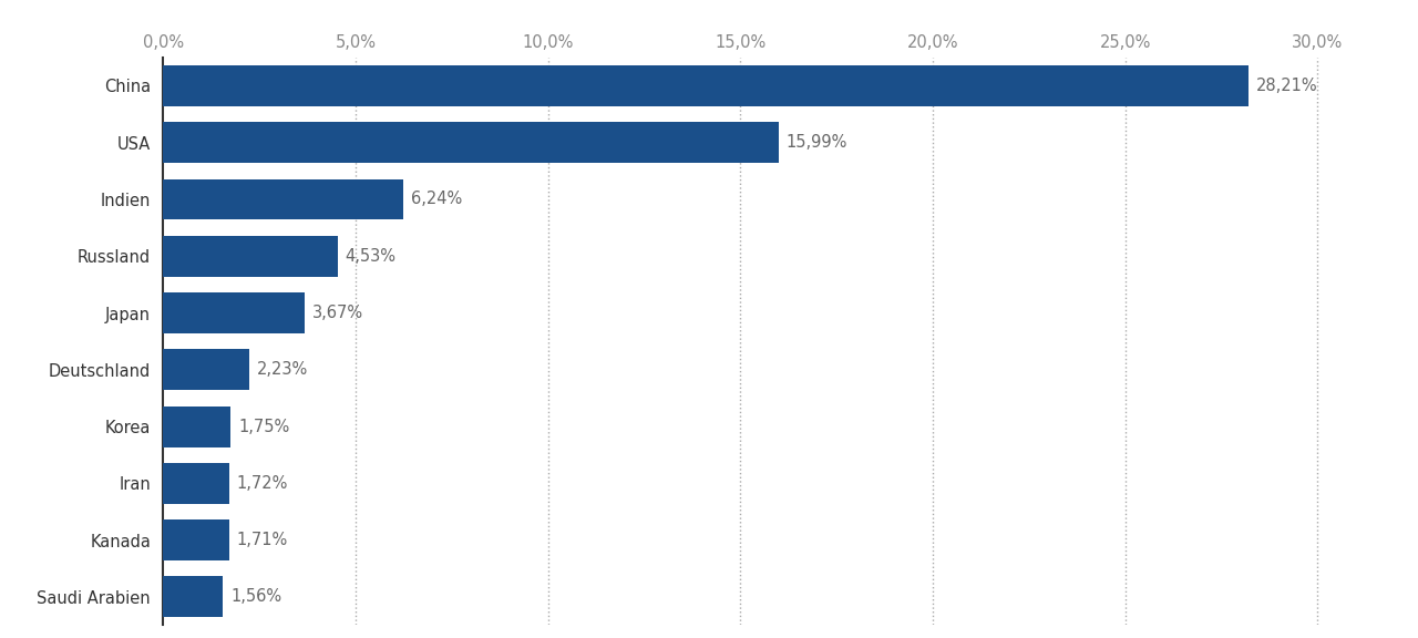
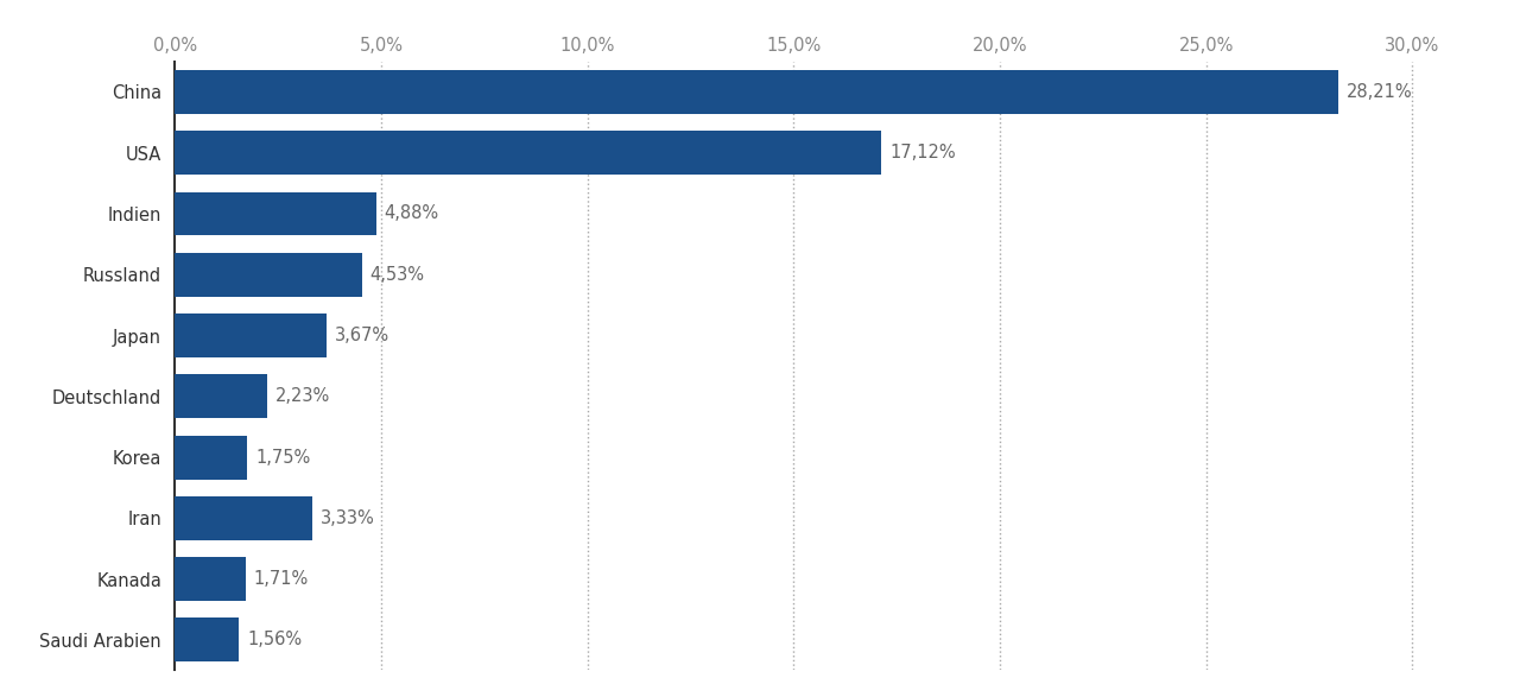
USA: 15,99% -> 17,12%
Indien: 6,24% -> 4,88%
Iran: 1,72% -> 3,33%
